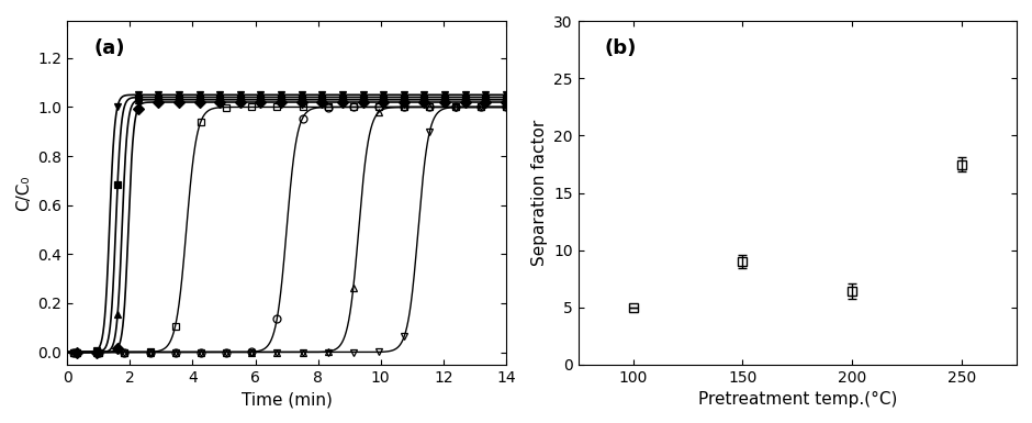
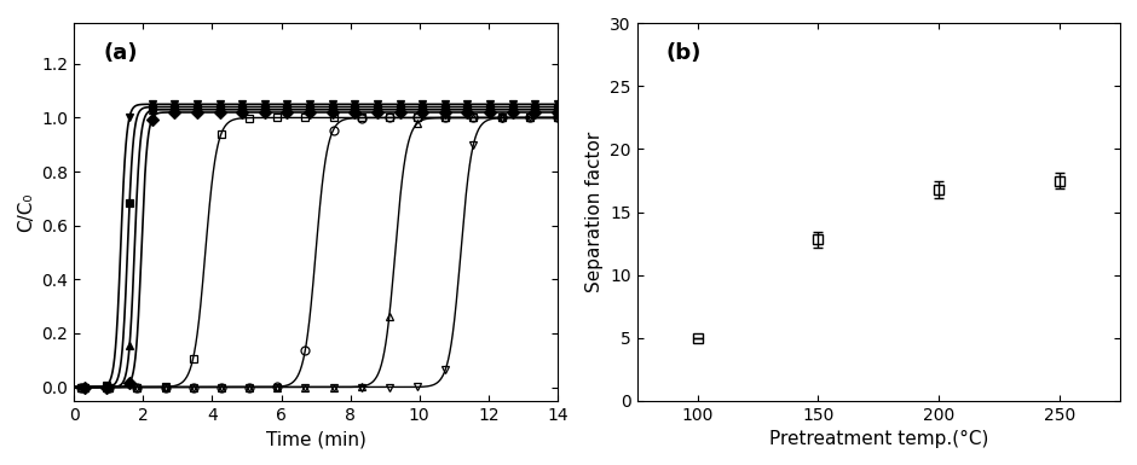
150: 9.0 -> 12.8
200: 6.4 -> 16.8
